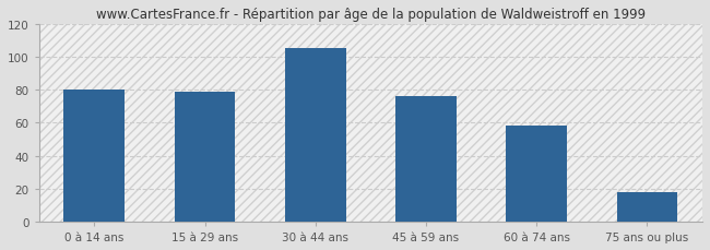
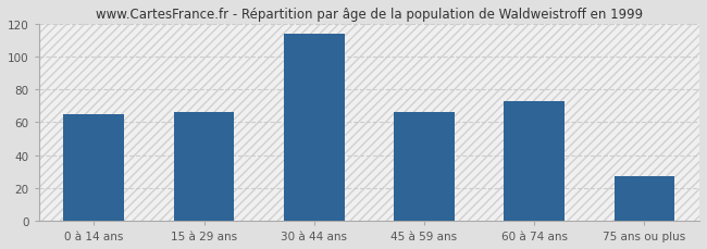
0 à 14 ans: 80 -> 65
15 à 29 ans: 79 -> 66
30 à 44 ans: 105 -> 114
45 à 59 ans: 76 -> 66
60 à 74 ans: 58 -> 73
75 ans ou plus: 18 -> 27
